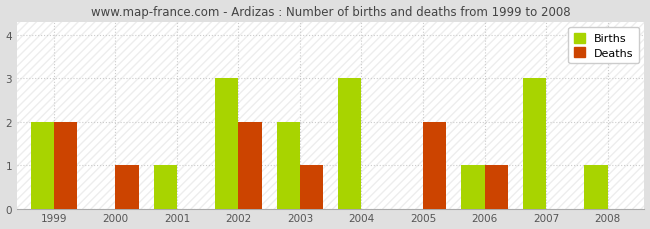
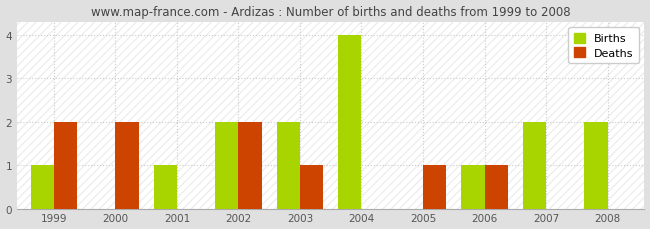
Births/1999: 2 -> 1
Deaths/2000: 1 -> 2
Births/2002: 3 -> 2
Births/2004: 3 -> 4
Deaths/2005: 2 -> 1
Births/2007: 3 -> 2
Births/2008: 1 -> 2
